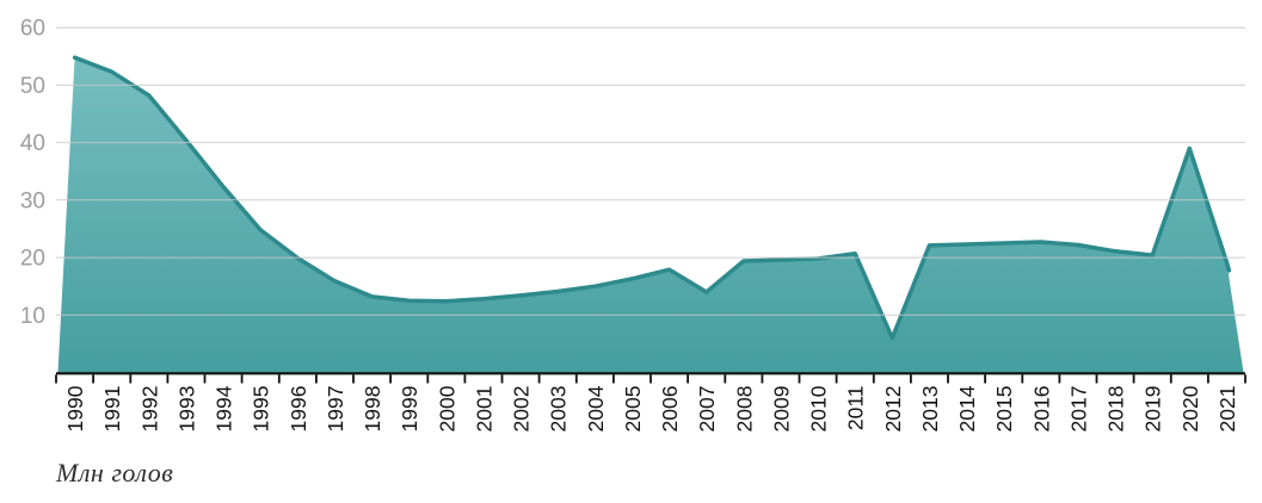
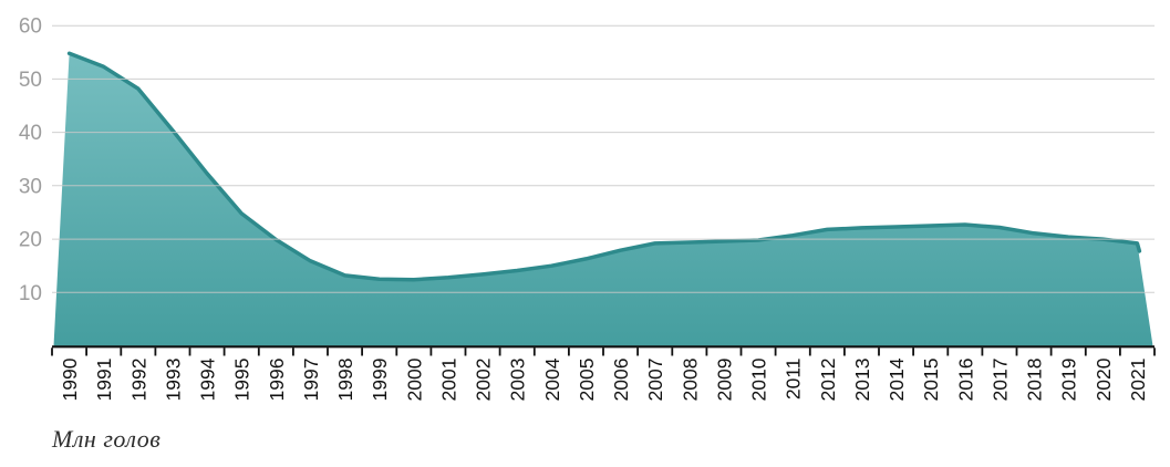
2007: 14 -> 19
2012: 6 -> 22
2020: 39 -> 20
